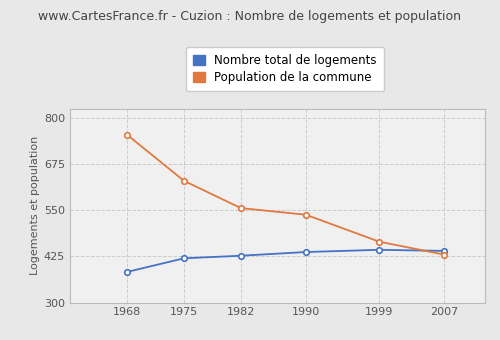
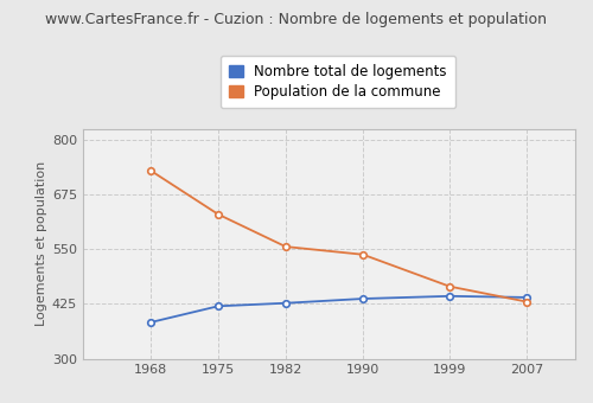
Population de la commune/1968: 755 -> 730
